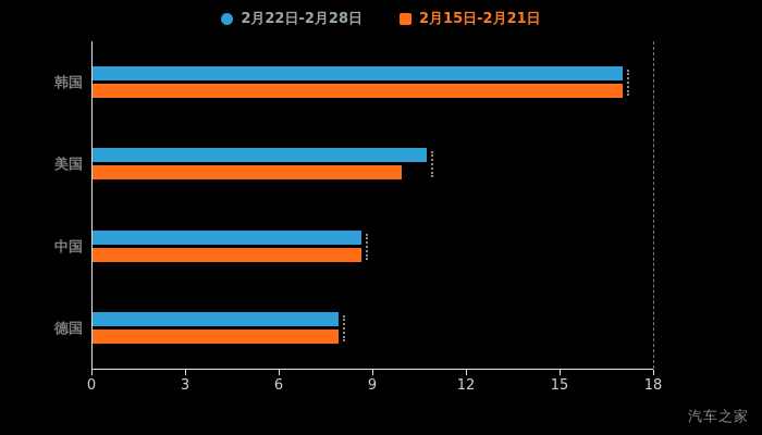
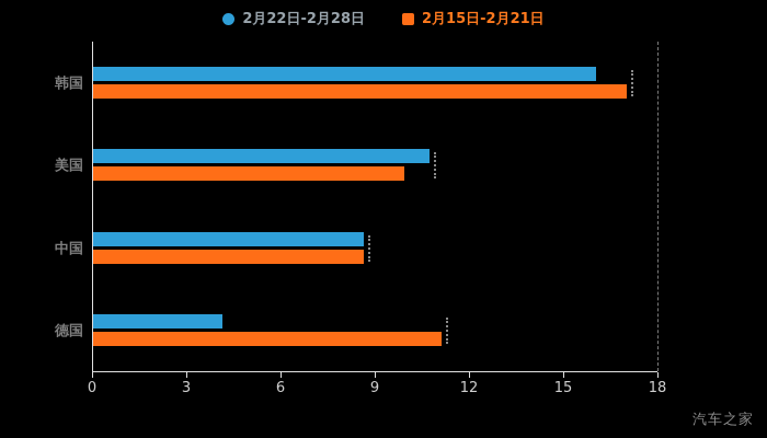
2月22日-2月28日/韩国: 17.0 -> 16.0
2月22日-2月28日/德国: 7.9 -> 4.1
2月15日-2月21日/德国: 7.9 -> 11.1
